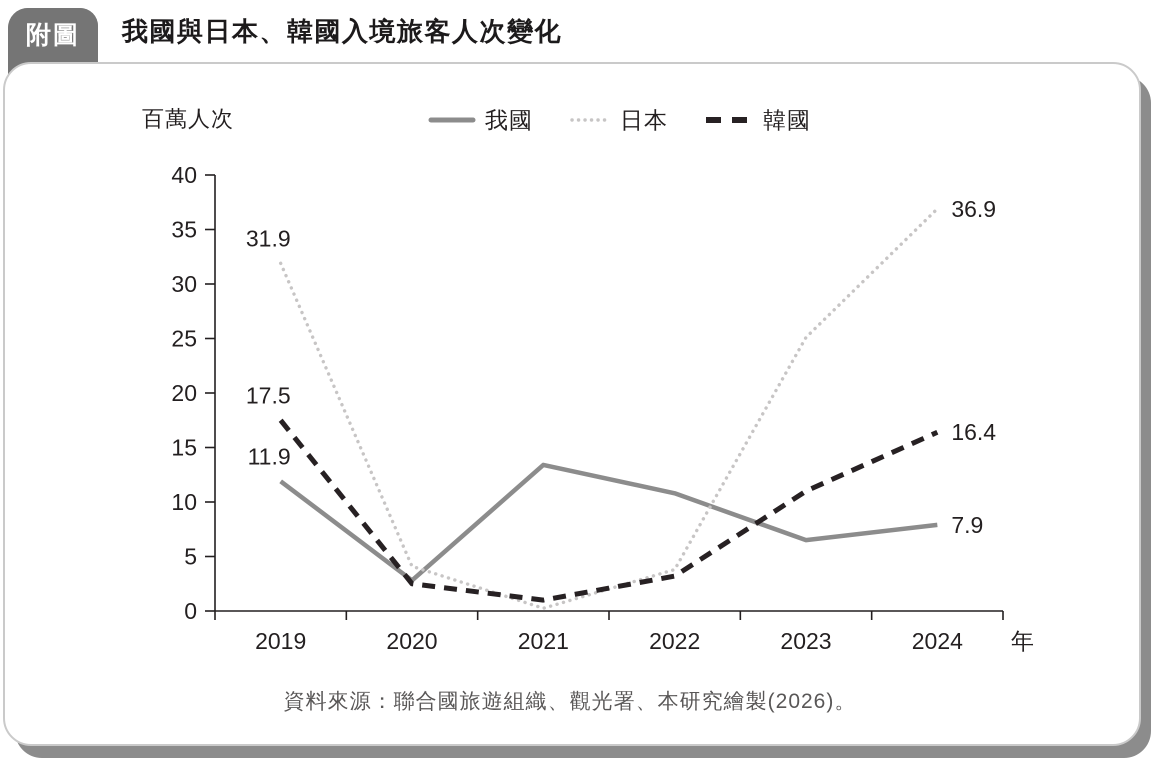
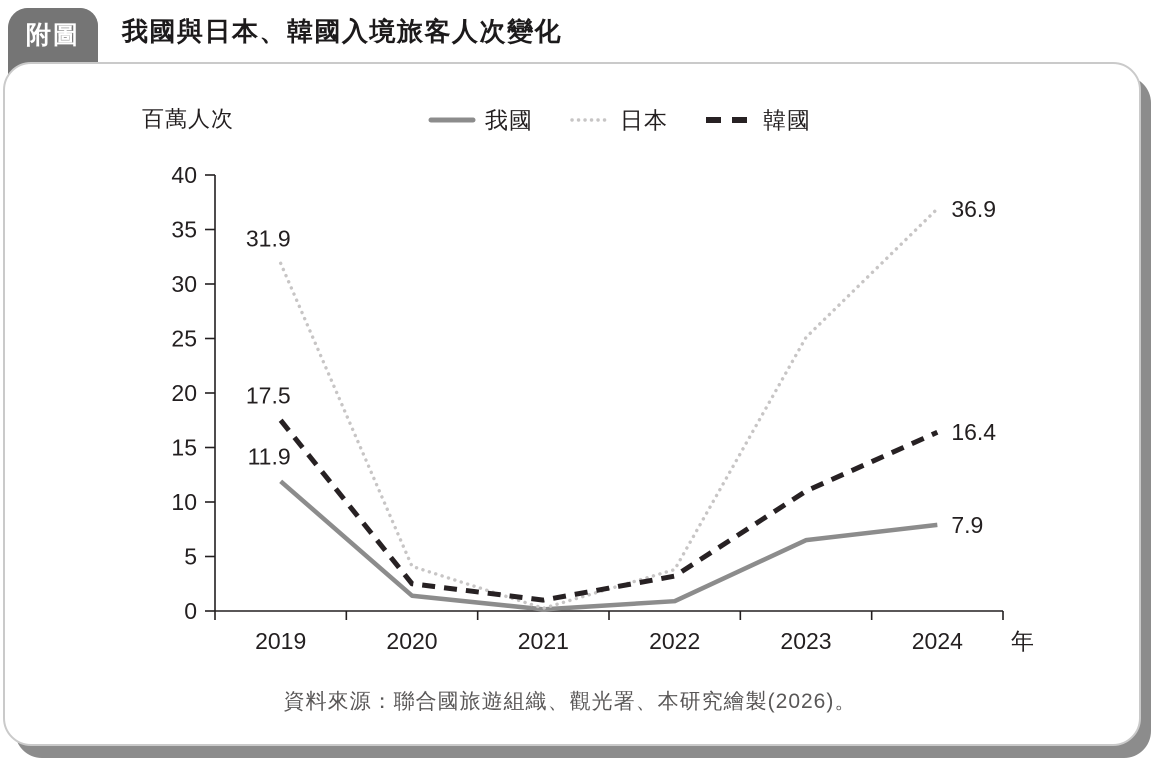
我國/2020: 2.8 -> 1.4
我國/2021: 13.4 -> 0.1
我國/2022: 10.8 -> 0.9
